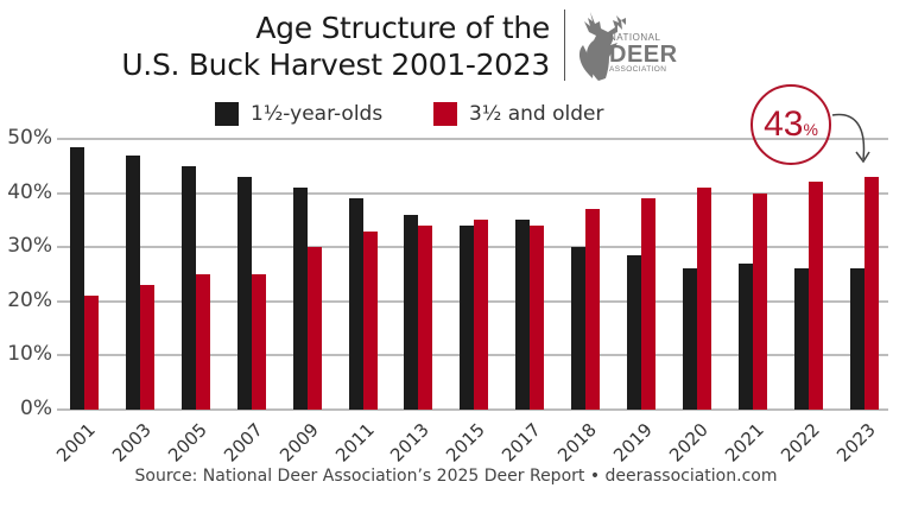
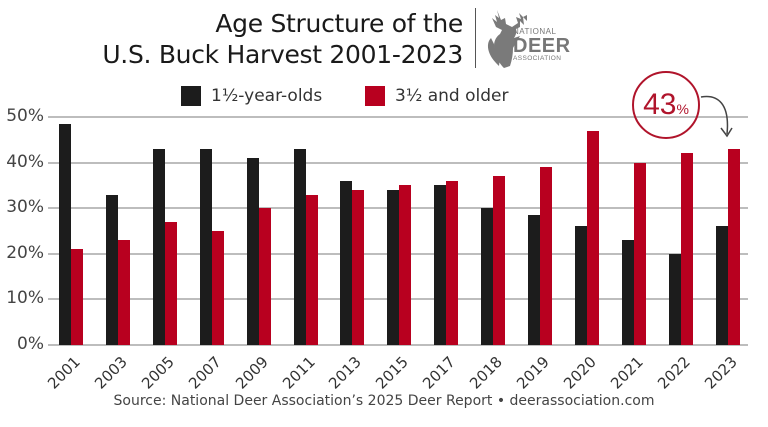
1½-year-olds/2003: 47% -> 33%
1½-year-olds/2005: 45% -> 43%
3½ and older/2005: 25% -> 27%
1½-year-olds/2011: 39% -> 43%
3½ and older/2017: 34% -> 36%
3½ and older/2020: 41% -> 47%
1½-year-olds/2021: 27% -> 23%
1½-year-olds/2022: 26% -> 20%
